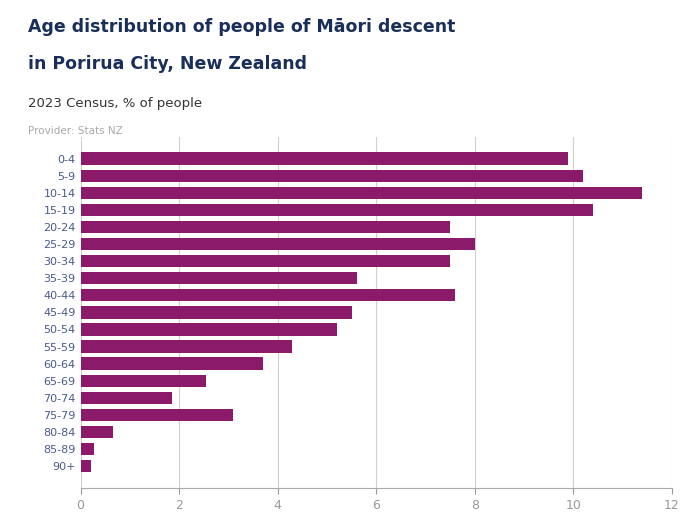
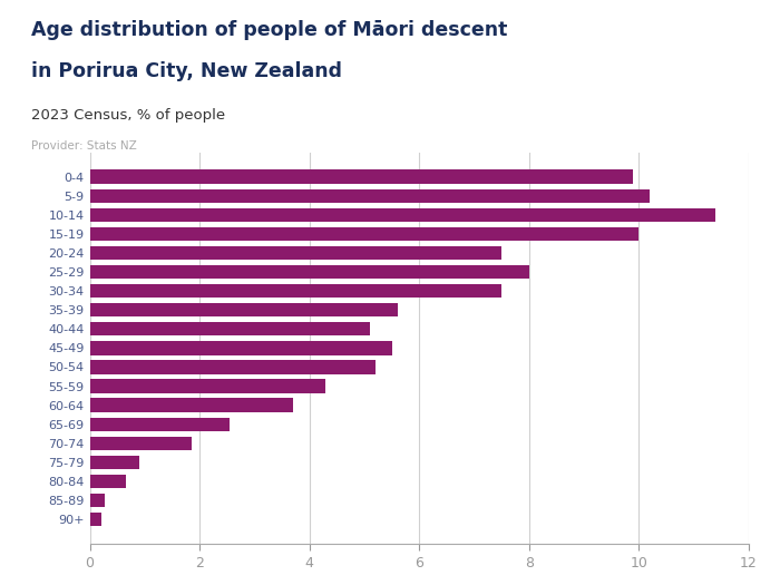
15-19: 10.40 -> 10.00
40-44: 7.60 -> 5.10
75-79: 3.10 -> 0.90
